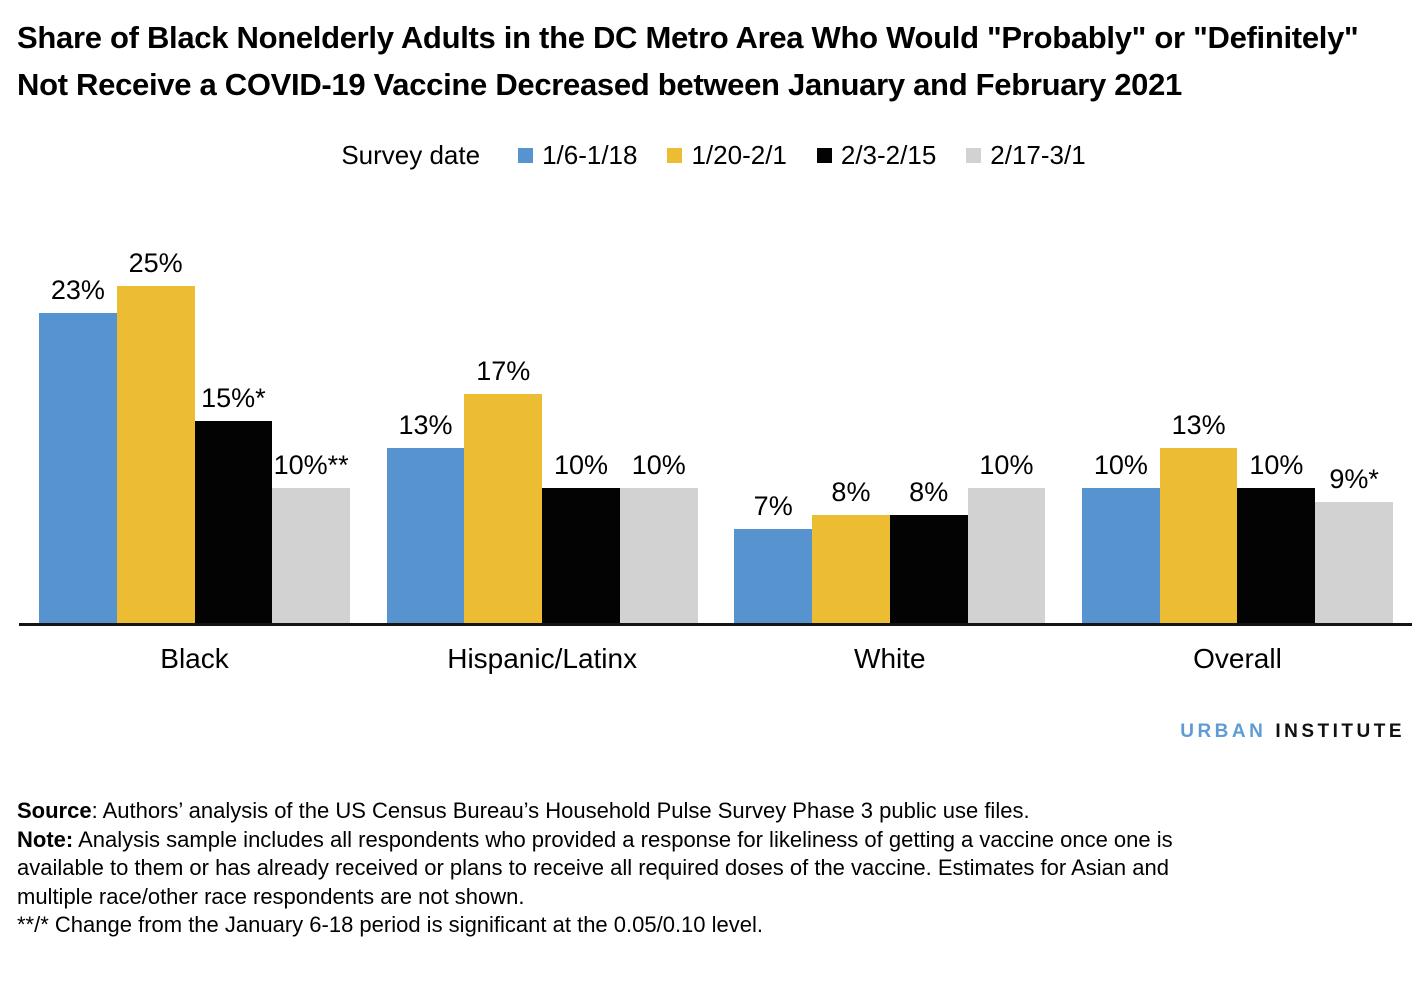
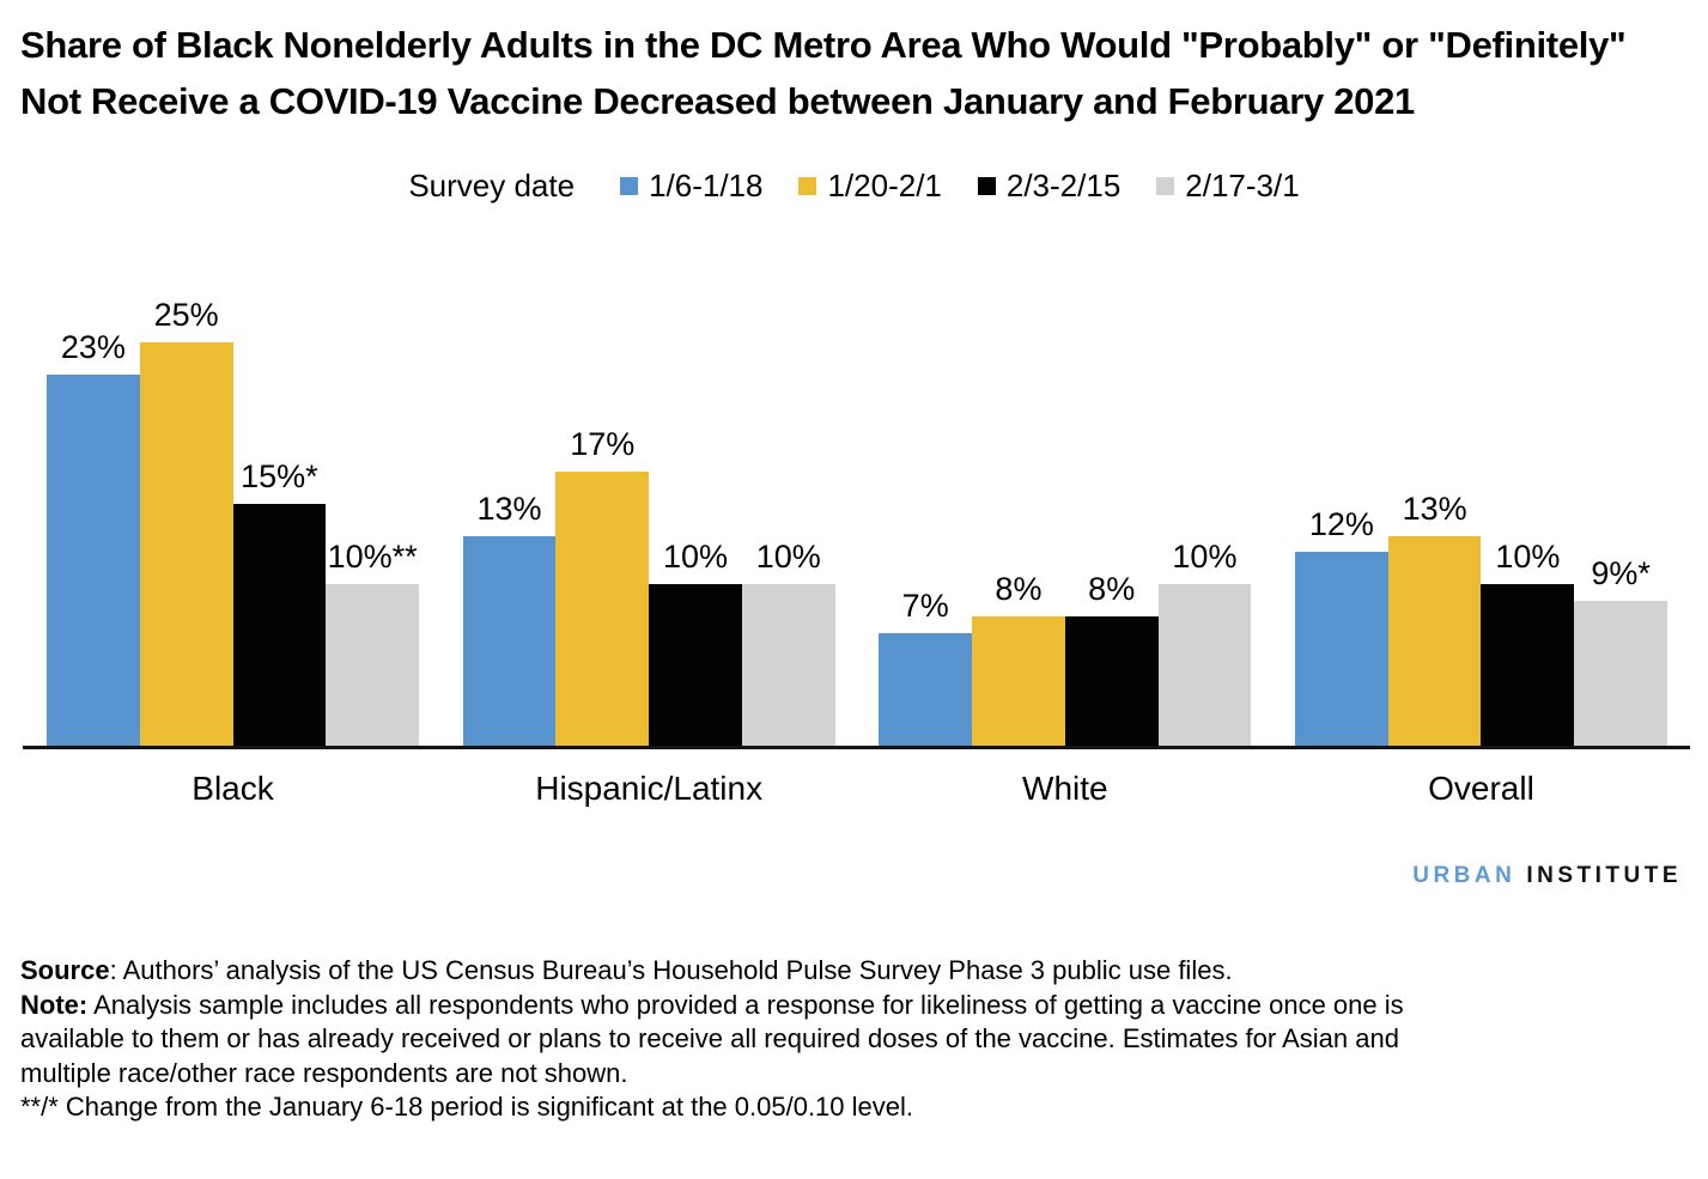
1/6-1/18/Overall: 10% -> 12%
